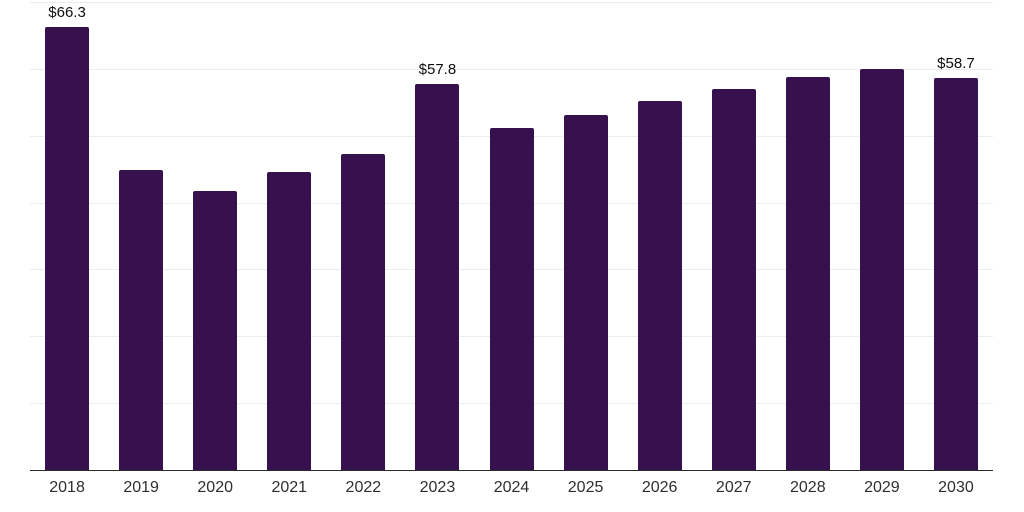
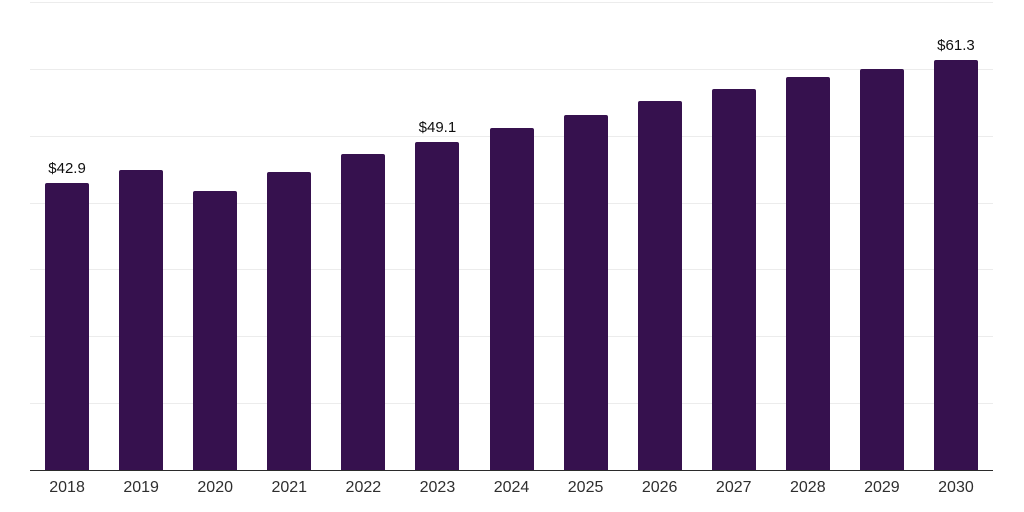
2018: $66.3 -> $42.9
2023: $57.8 -> $49.1
2030: $58.7 -> $61.3
